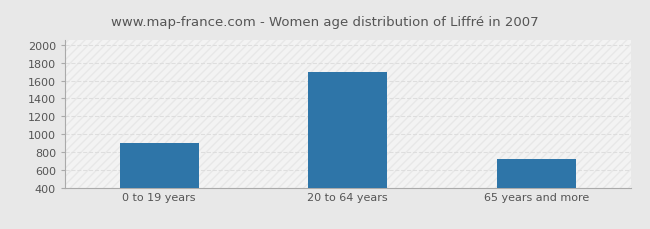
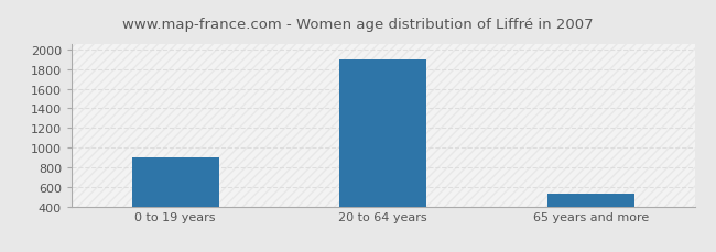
20 to 64 years: 1700 -> 1900
65 years and more: 720 -> 530
